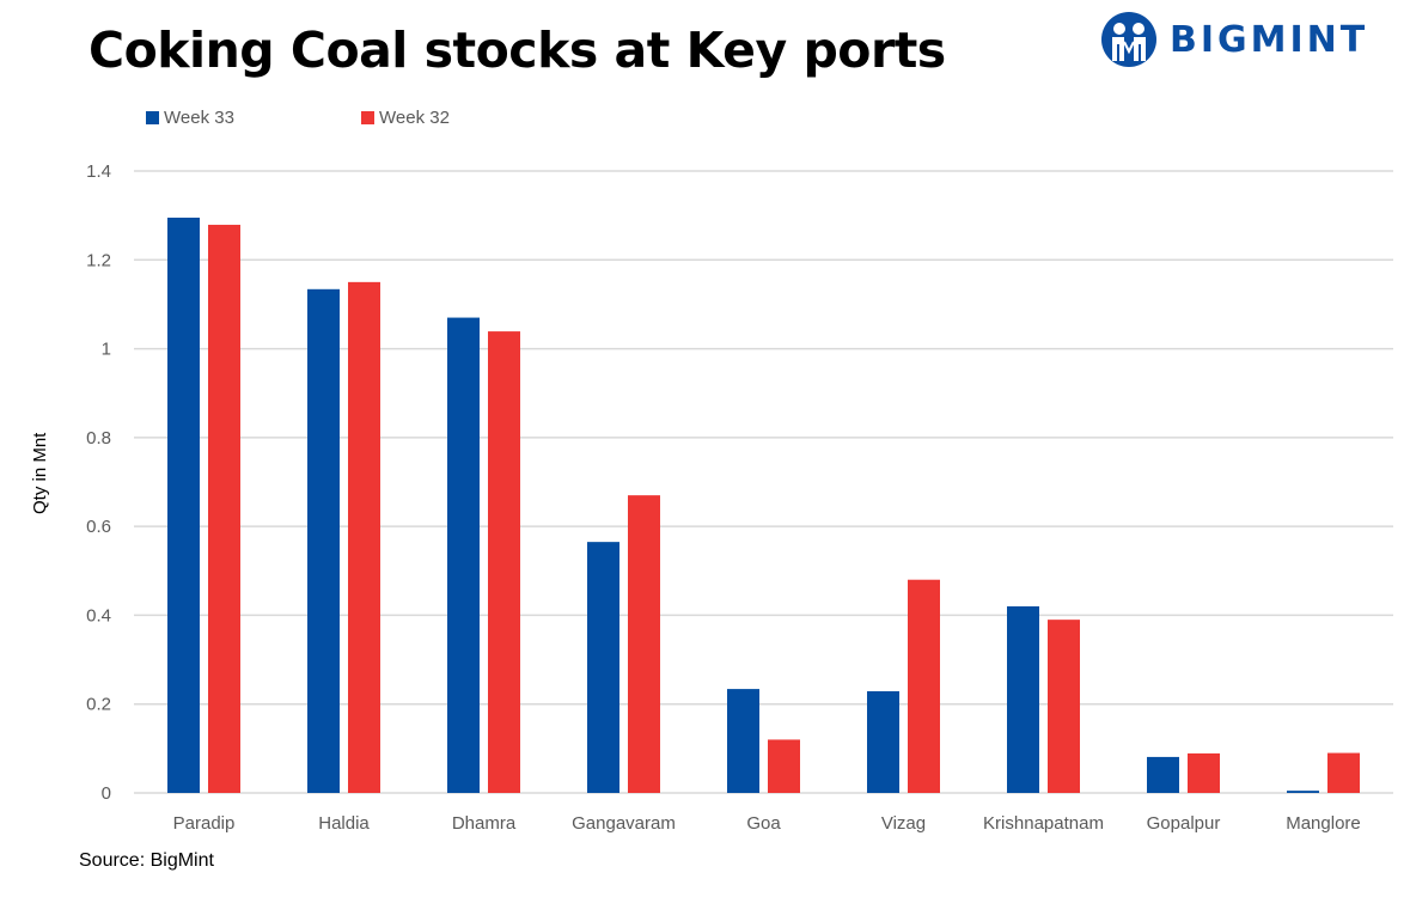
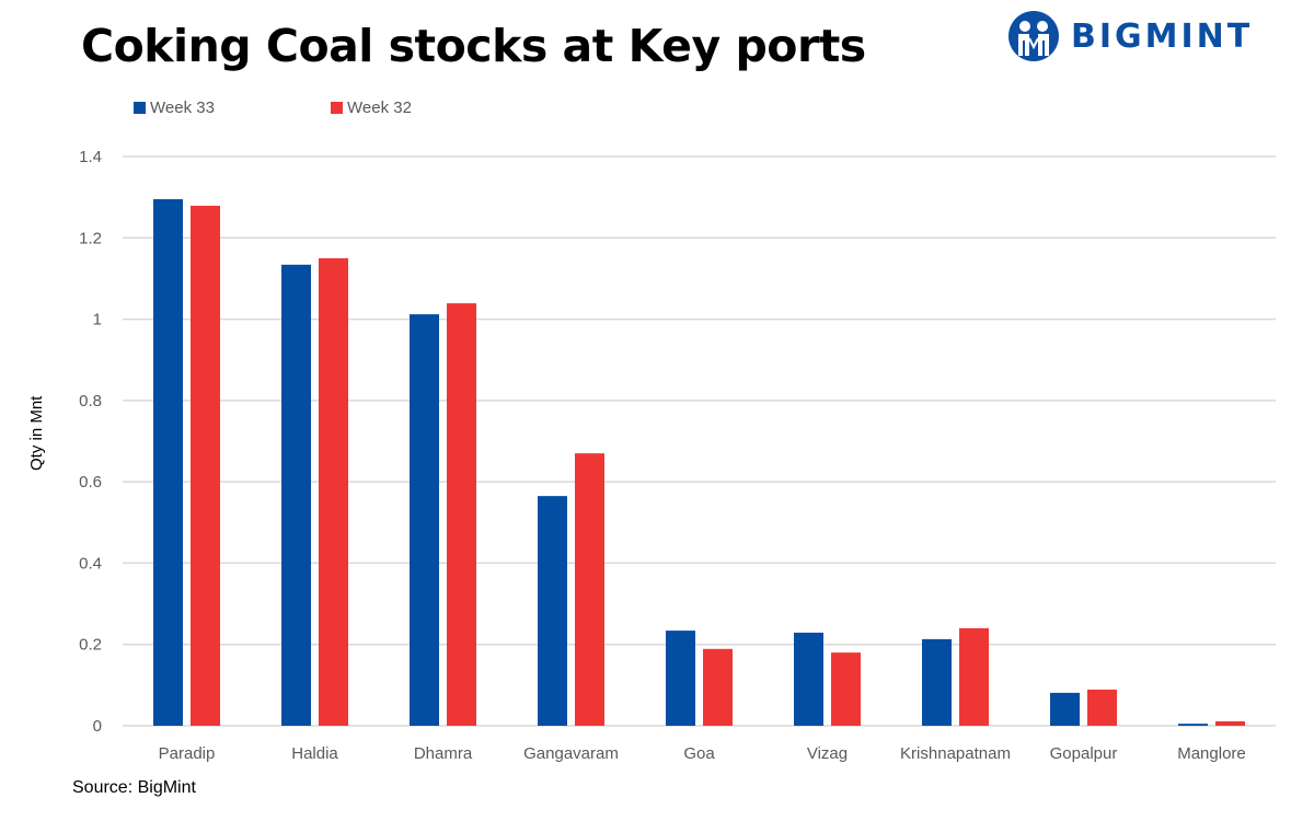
Week 33/Dhamra: 1.07 -> 1.01
Week 32/Goa: 0.12 -> 0.19
Week 32/Vizag: 0.48 -> 0.18
Week 33/Krishnapatnam: 0.42 -> 0.21
Week 32/Krishnapatnam: 0.39 -> 0.24
Week 32/Manglore: 0.09 -> 0.01
